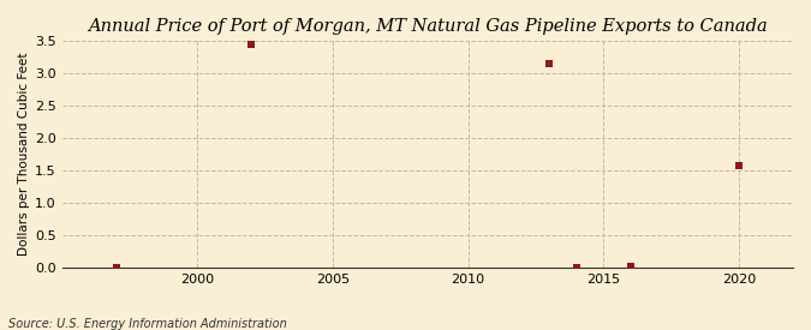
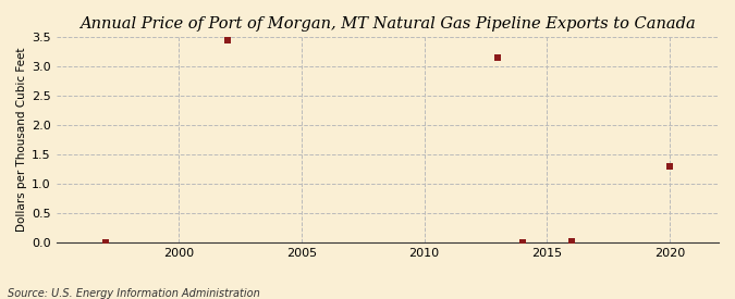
2020: 1.58 -> 1.30
